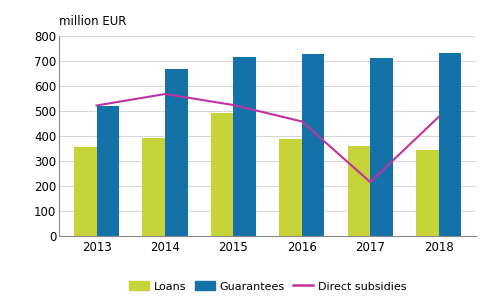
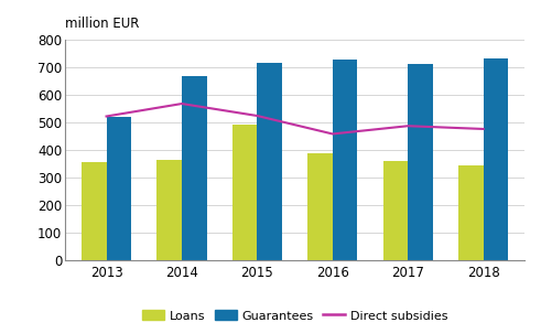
Loans/2014: 390 -> 363
Direct subsidies/2017: 215 -> 487
